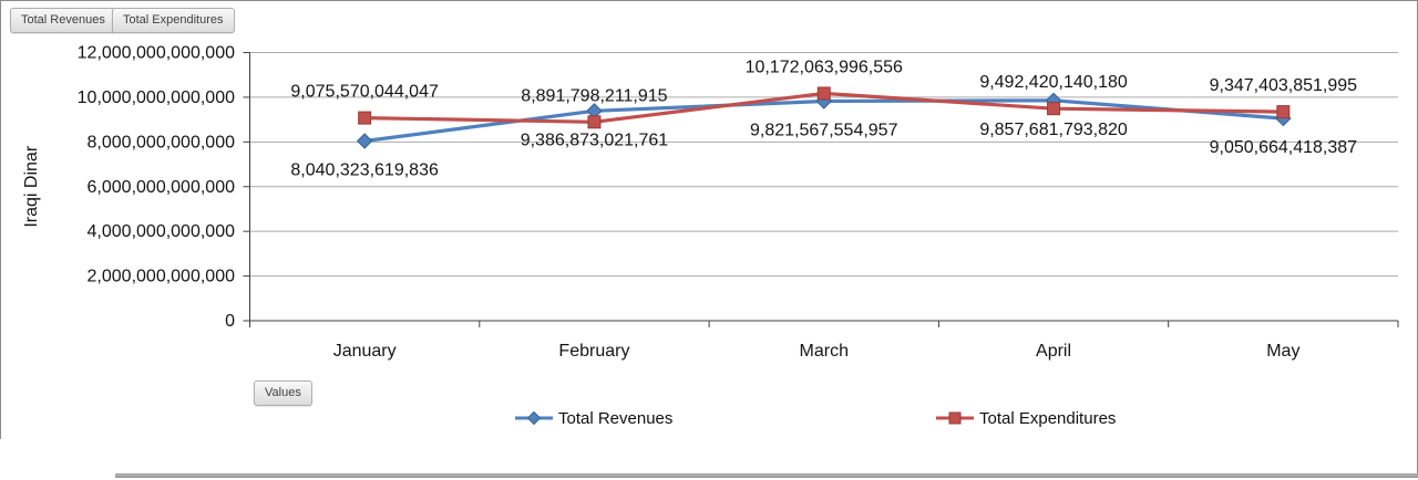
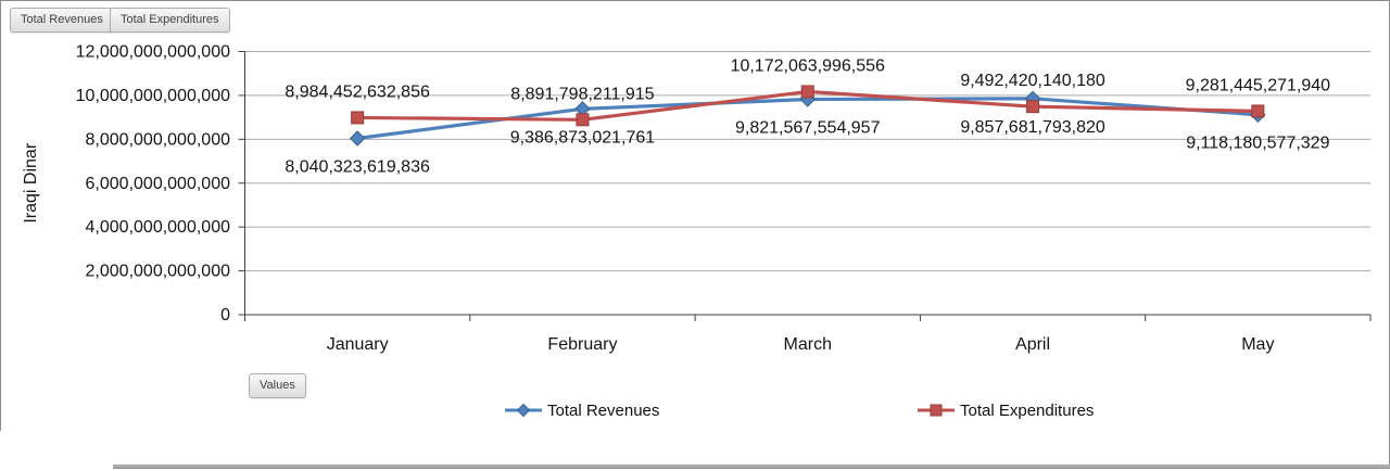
Total Expenditures/January: 9,075,570,044,047 -> 8,984,452,632,856
Total Revenues/May: 9,050,664,418,387 -> 9,118,180,577,329
Total Expenditures/May: 9,347,403,851,995 -> 9,281,445,271,940
